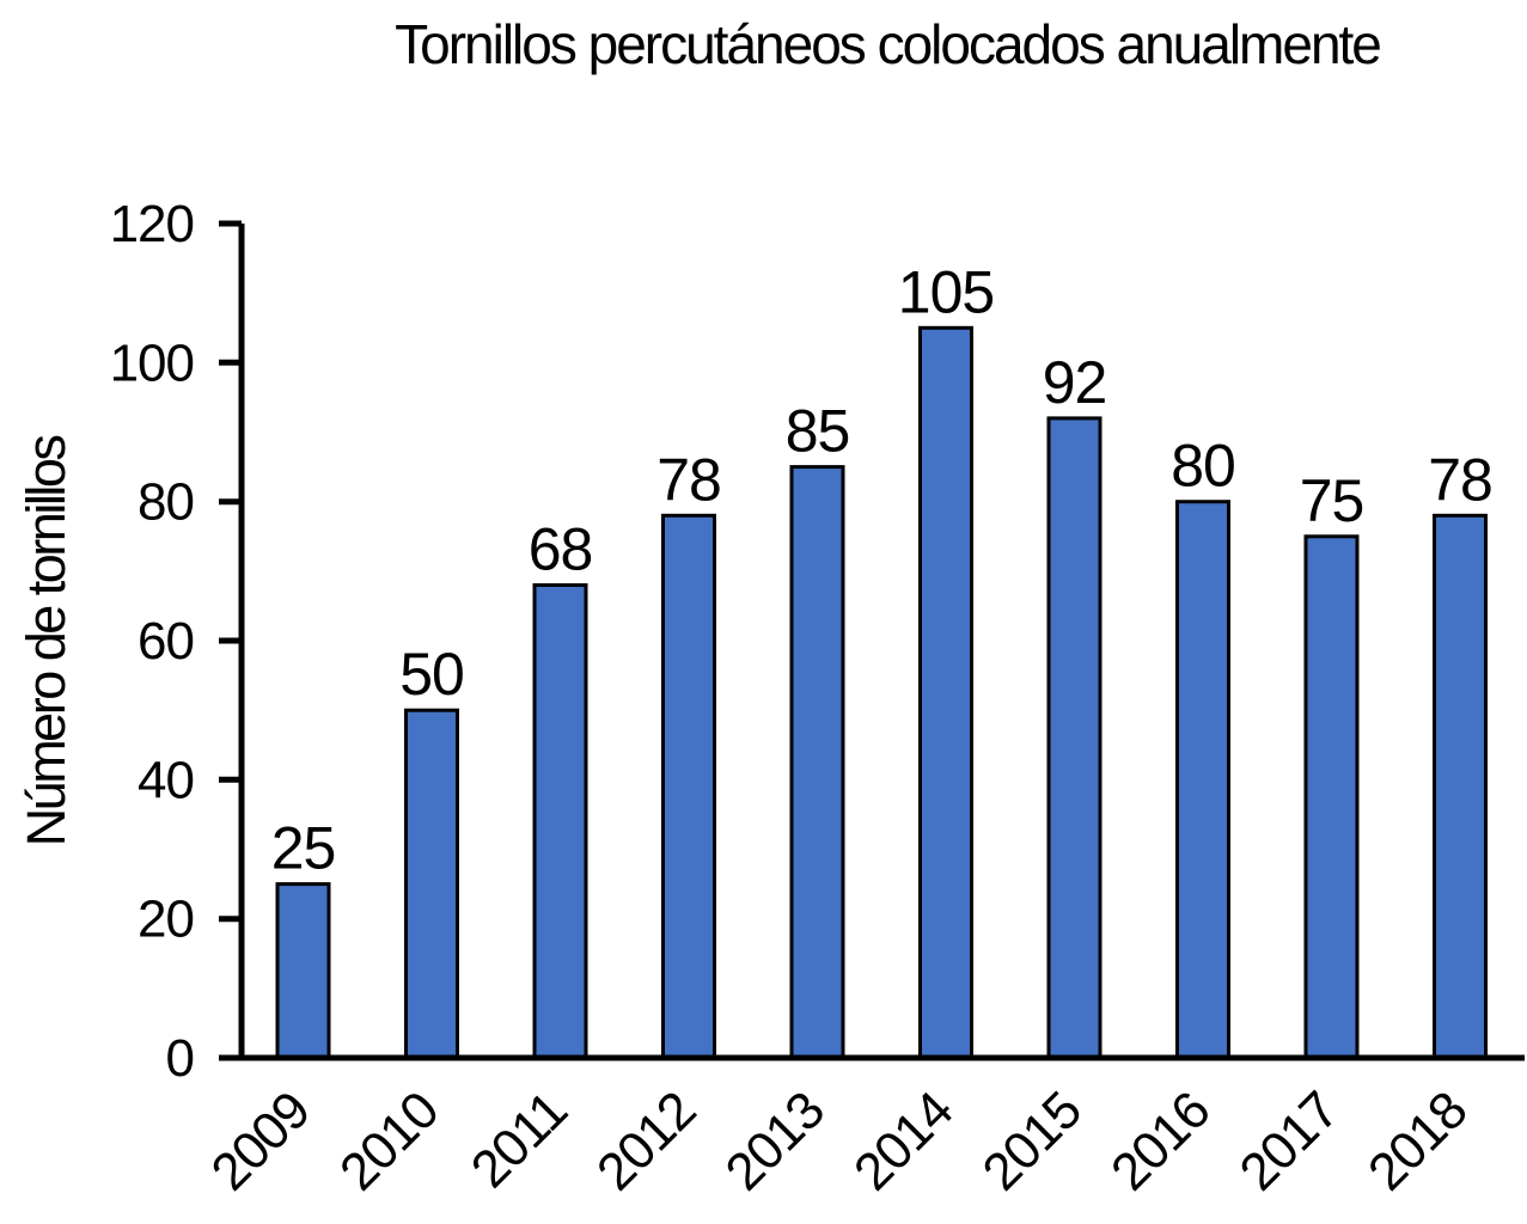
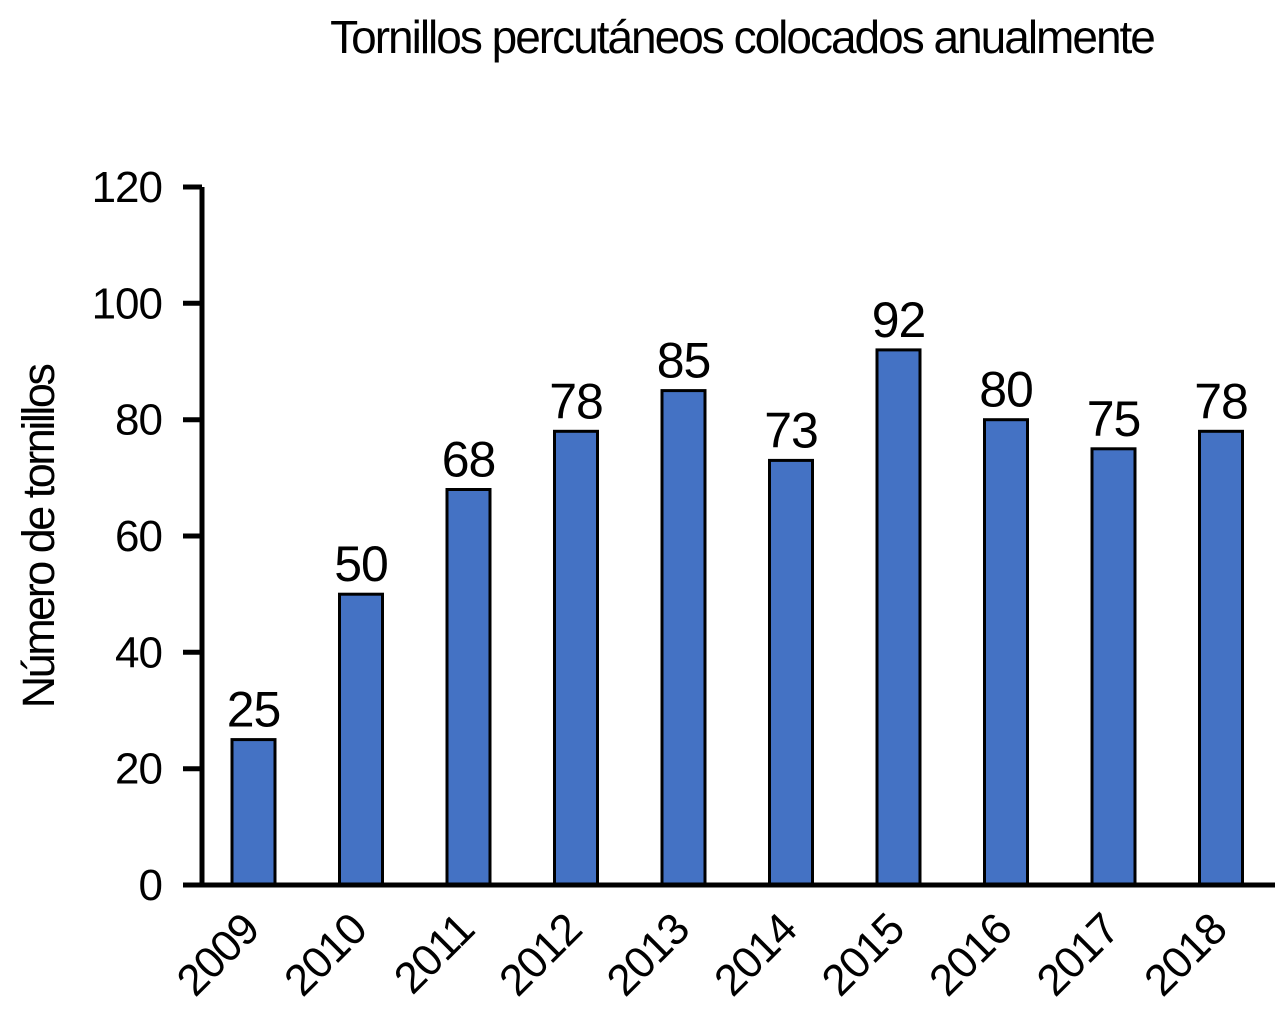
2014: 105 -> 73
